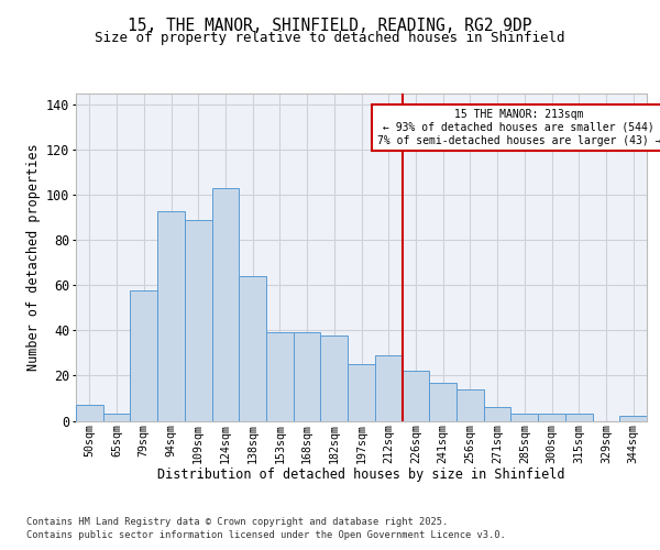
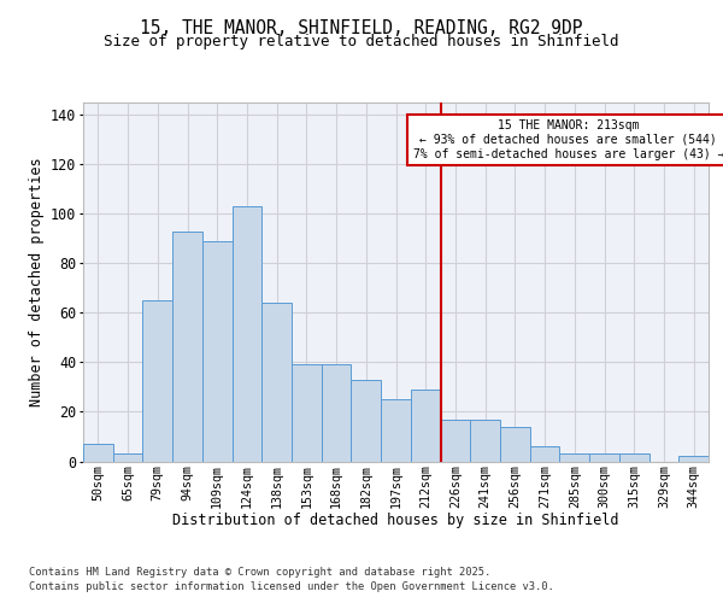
79sqm: 58 -> 65
182sqm: 38 -> 33
226sqm: 22 -> 17
